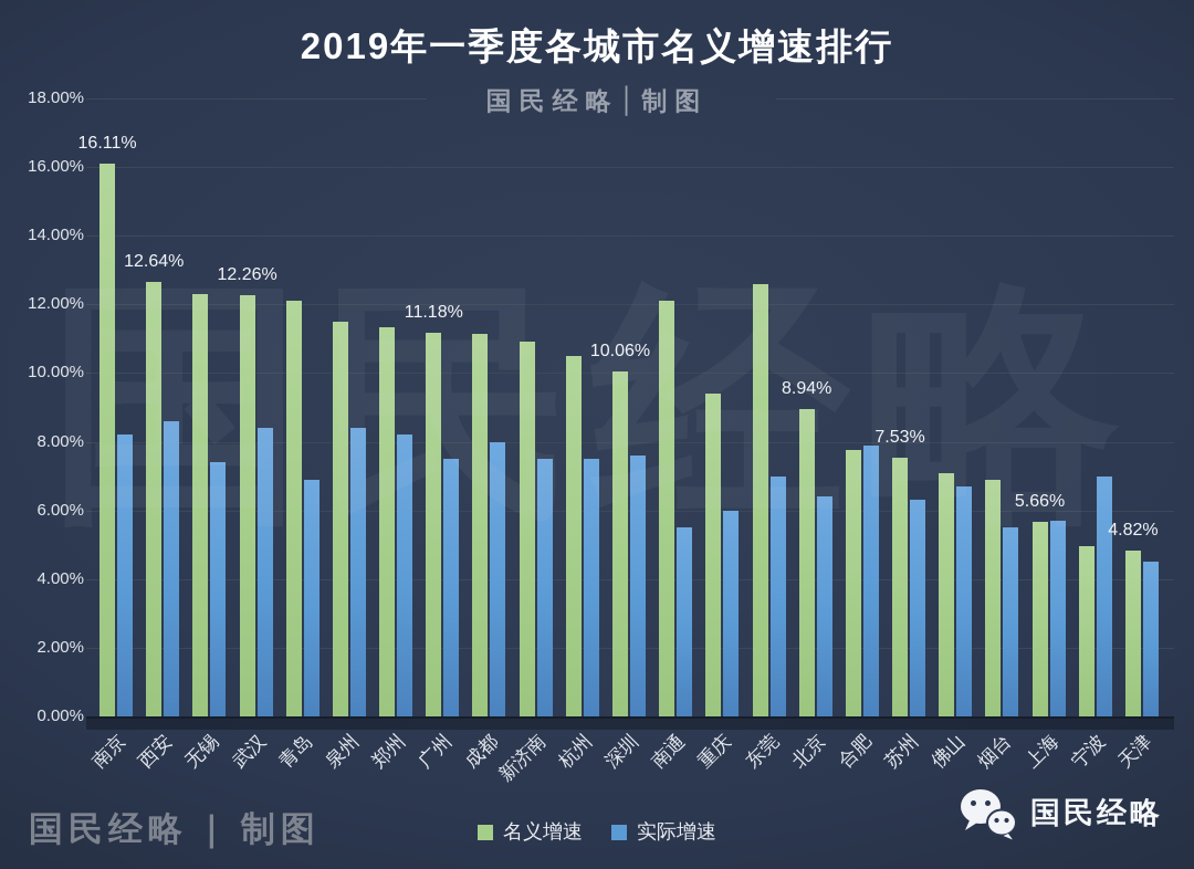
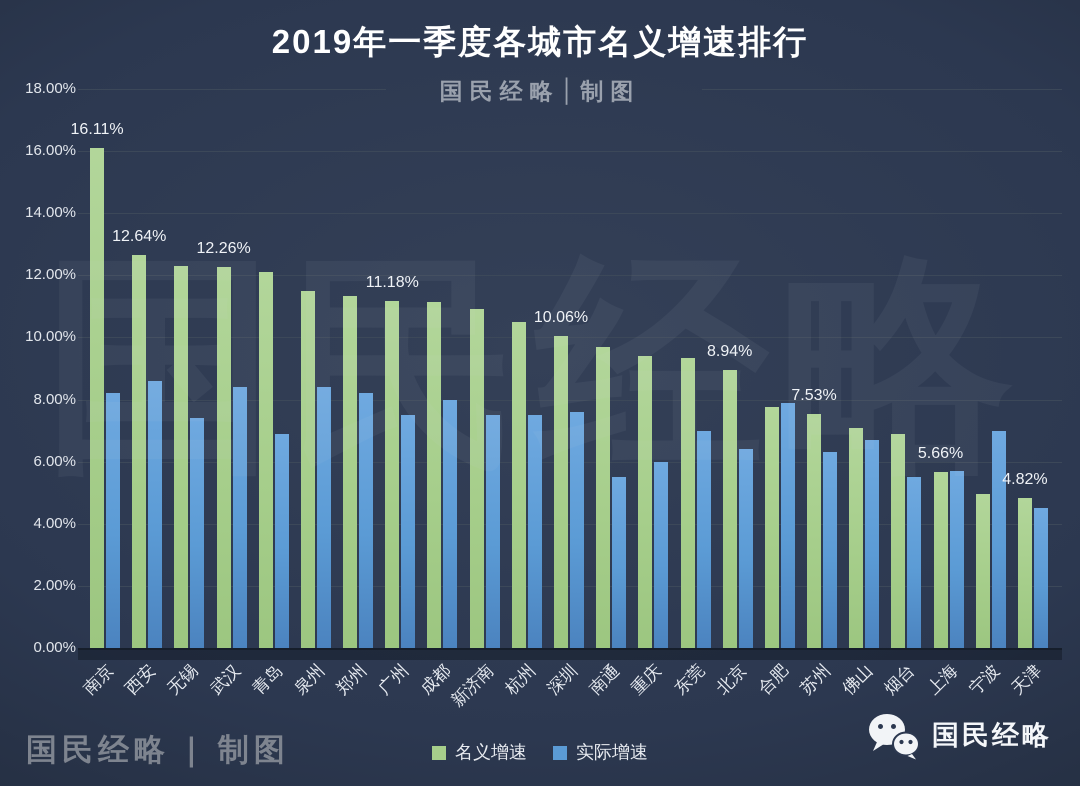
名义增速/南通: 12.1% -> 9.7%
名义增速/东莞: 12.6% -> 9.3%
